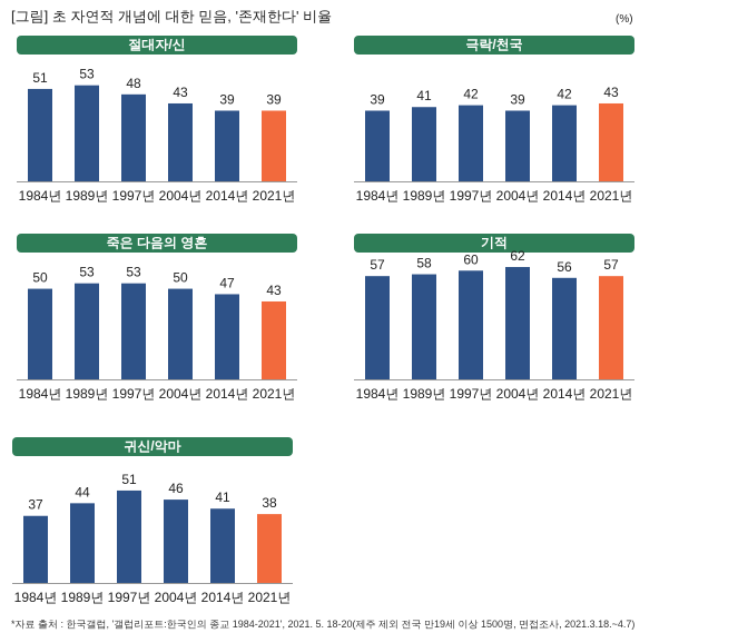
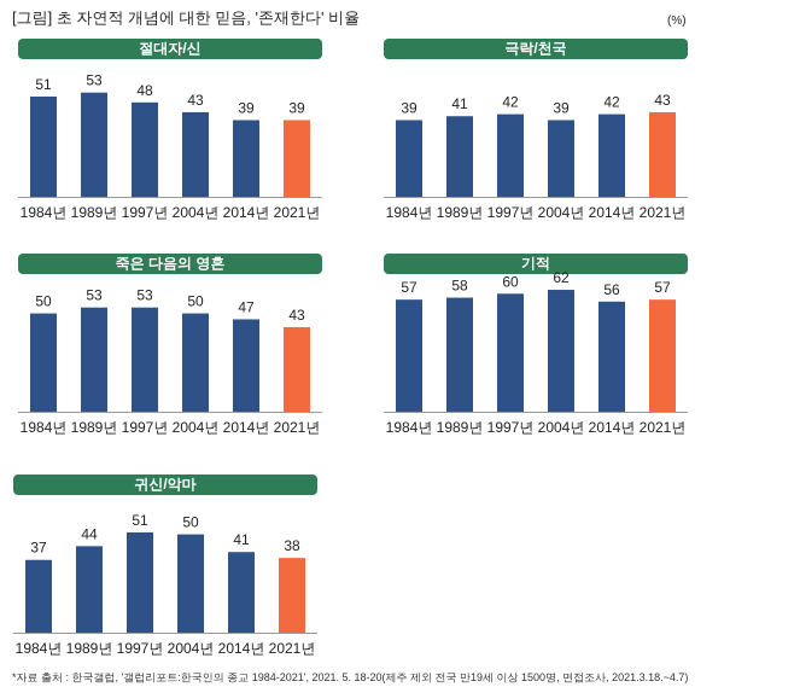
귀신/악마/2004년: 46 -> 50
